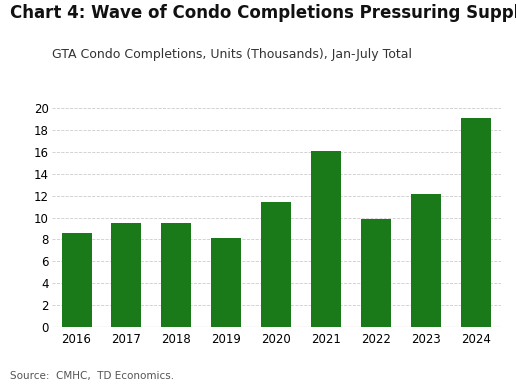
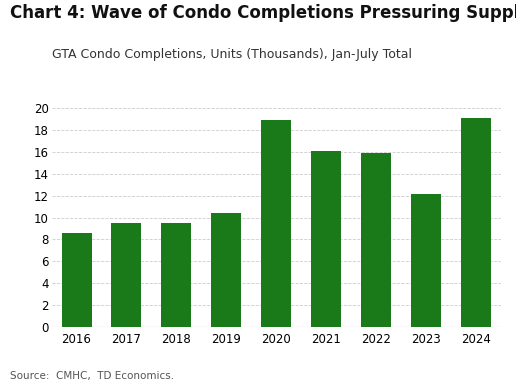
2019: 8.1 -> 10.4
2020: 11.4 -> 18.9
2022: 9.9 -> 15.9
